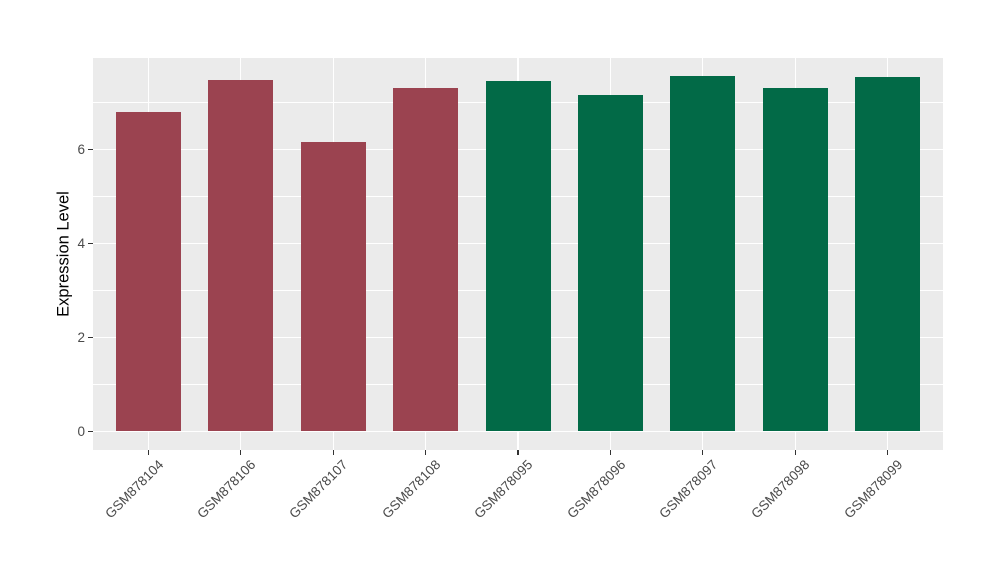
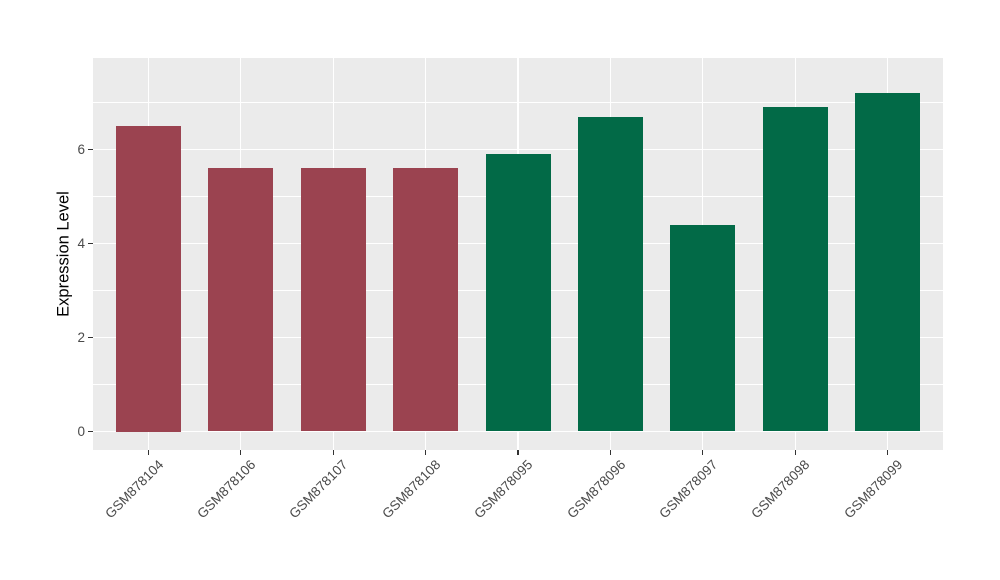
GSM878104: 6.8 -> 6.5
GSM878106: 7.5 -> 5.6
GSM878107: 6.2 -> 5.6
GSM878108: 7.3 -> 5.6
GSM878095: 7.5 -> 5.9
GSM878096: 7.2 -> 6.7
GSM878097: 7.6 -> 4.4
GSM878098: 7.3 -> 6.9
GSM878099: 7.5 -> 7.2
